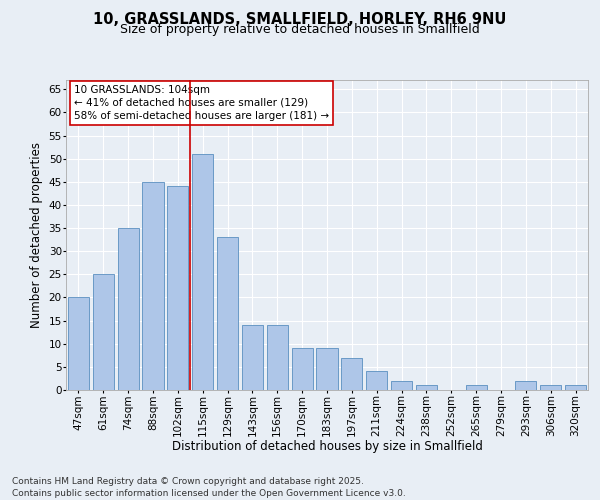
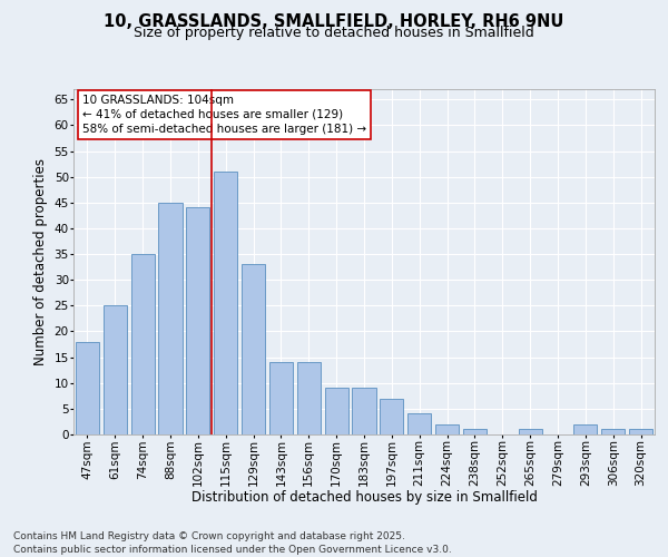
47sqm: 20 -> 18
